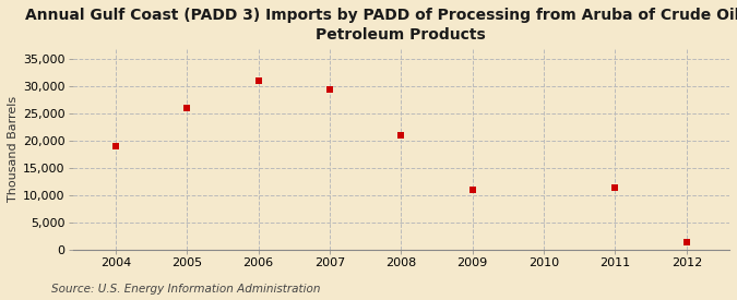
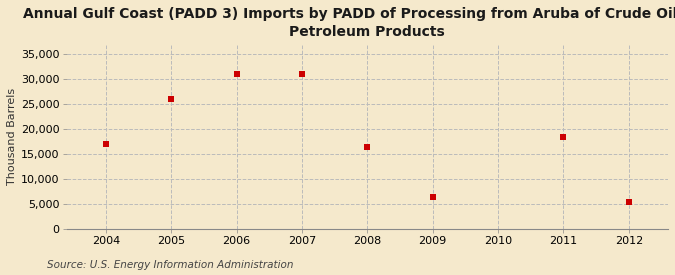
2004: 19,000 -> 17,000
2007: 29,500 -> 31,000
2008: 21,000 -> 16,500
2009: 11,000 -> 6,500
2011: 11,500 -> 18,500
2012: 1,500 -> 5,500
